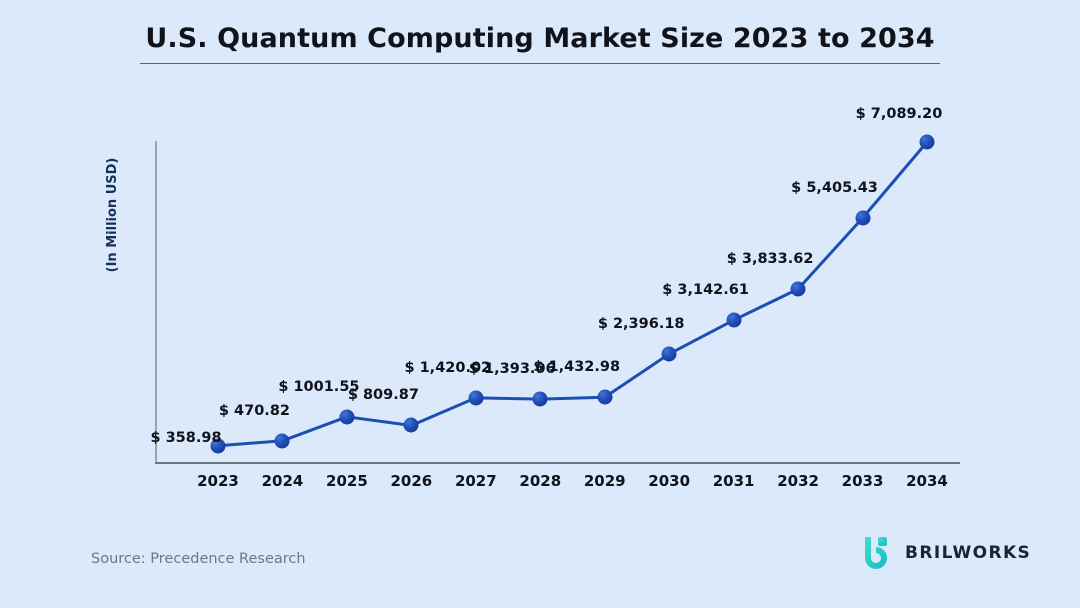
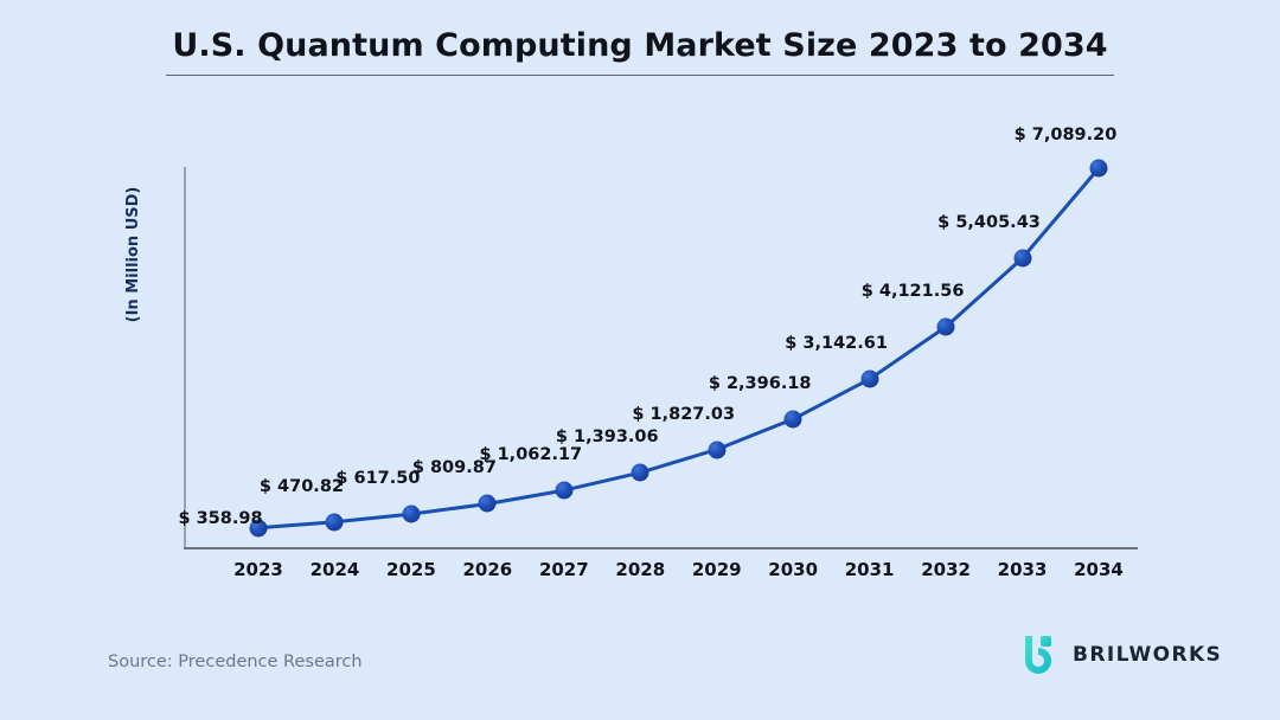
2025: 1001.55 -> 617.50
2027: 1,420.02 -> 1,062.17
2029: 1,432.98 -> 1,827.03
2032: 3,833.62 -> 4,121.56
